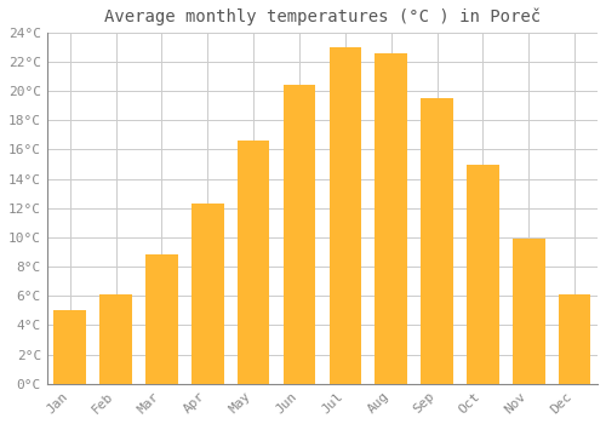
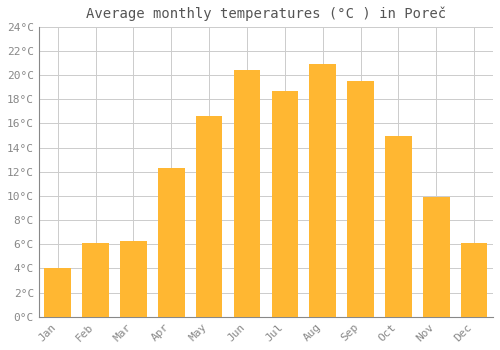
Jan: 5.0°C -> 4.0°C
Mar: 8.8°C -> 6.3°C
Jul: 23.0°C -> 18.7°C
Aug: 22.6°C -> 20.9°C
